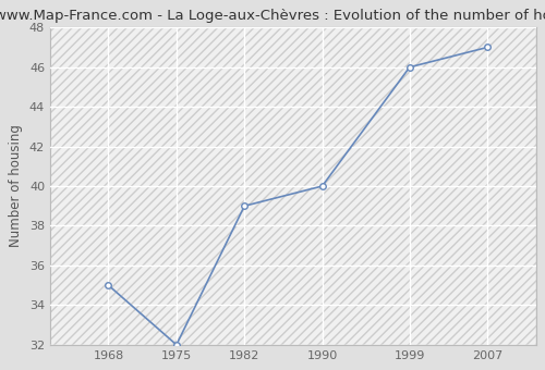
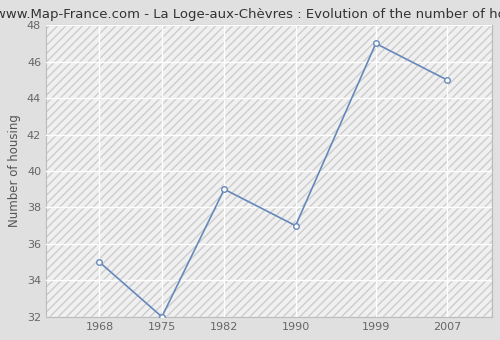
1990: 40 -> 37
1999: 46 -> 47
2007: 47 -> 45
